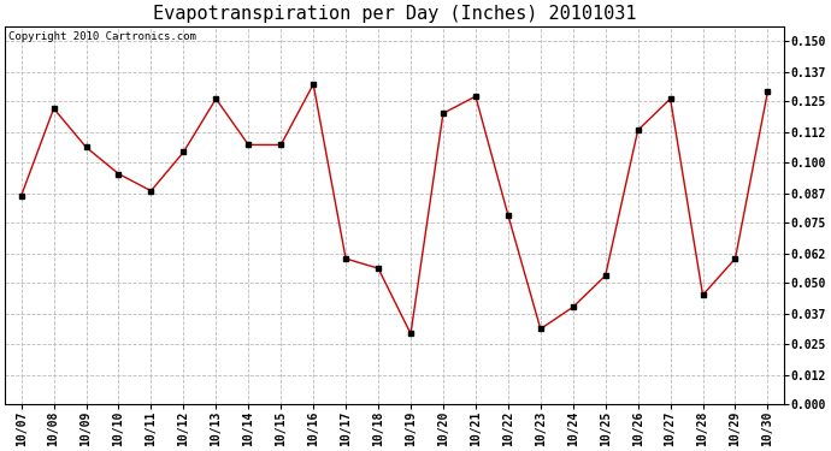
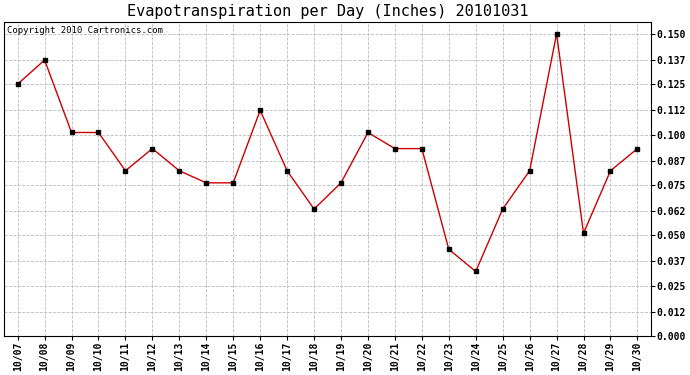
10/07: 0.086 -> 0.125
10/08: 0.122 -> 0.137
10/09: 0.106 -> 0.101
10/10: 0.095 -> 0.101
10/11: 0.088 -> 0.082
10/12: 0.104 -> 0.093
10/13: 0.126 -> 0.082
10/14: 0.107 -> 0.076
10/15: 0.107 -> 0.076
10/16: 0.132 -> 0.112
10/17: 0.060 -> 0.082
10/18: 0.056 -> 0.063
10/19: 0.029 -> 0.076
10/20: 0.120 -> 0.101
10/21: 0.127 -> 0.093
10/22: 0.078 -> 0.093
10/23: 0.031 -> 0.043
10/24: 0.040 -> 0.032
10/25: 0.053 -> 0.063
10/26: 0.113 -> 0.082
10/27: 0.126 -> 0.150
10/28: 0.045 -> 0.051
10/29: 0.060 -> 0.082
10/30: 0.129 -> 0.093
